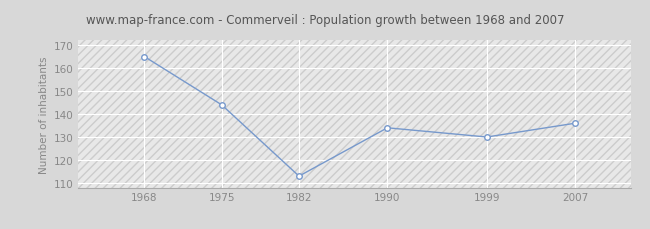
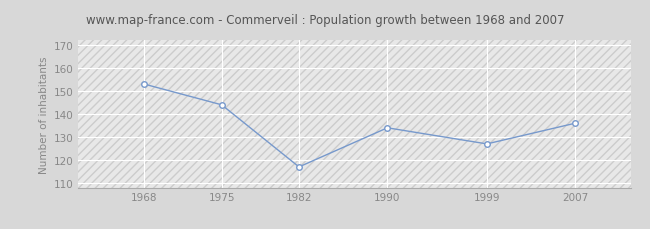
1968: 165 -> 153
1982: 113 -> 117
1999: 130 -> 127
